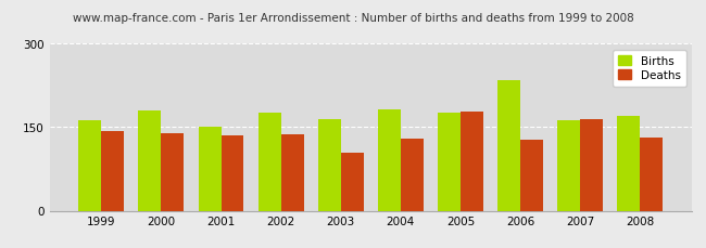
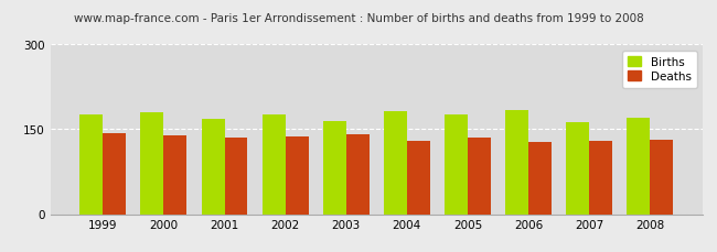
Births/1999: 162 -> 176
Births/2001: 150 -> 169
Deaths/2003: 104 -> 141
Deaths/2005: 178 -> 136
Births/2006: 234 -> 183
Deaths/2007: 164 -> 130
